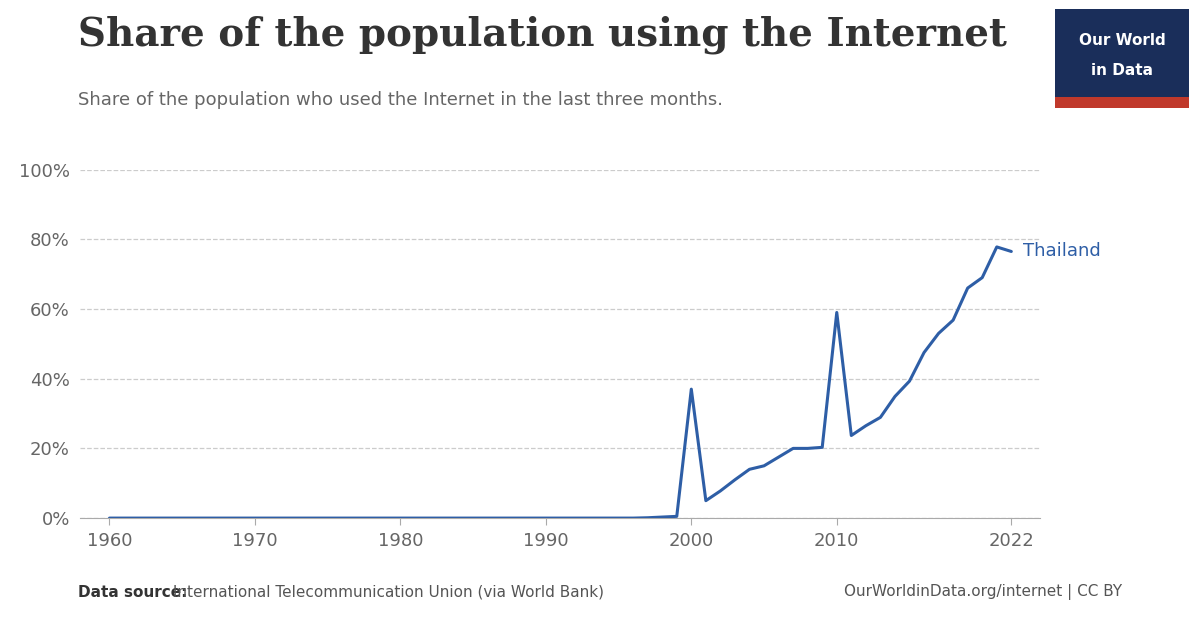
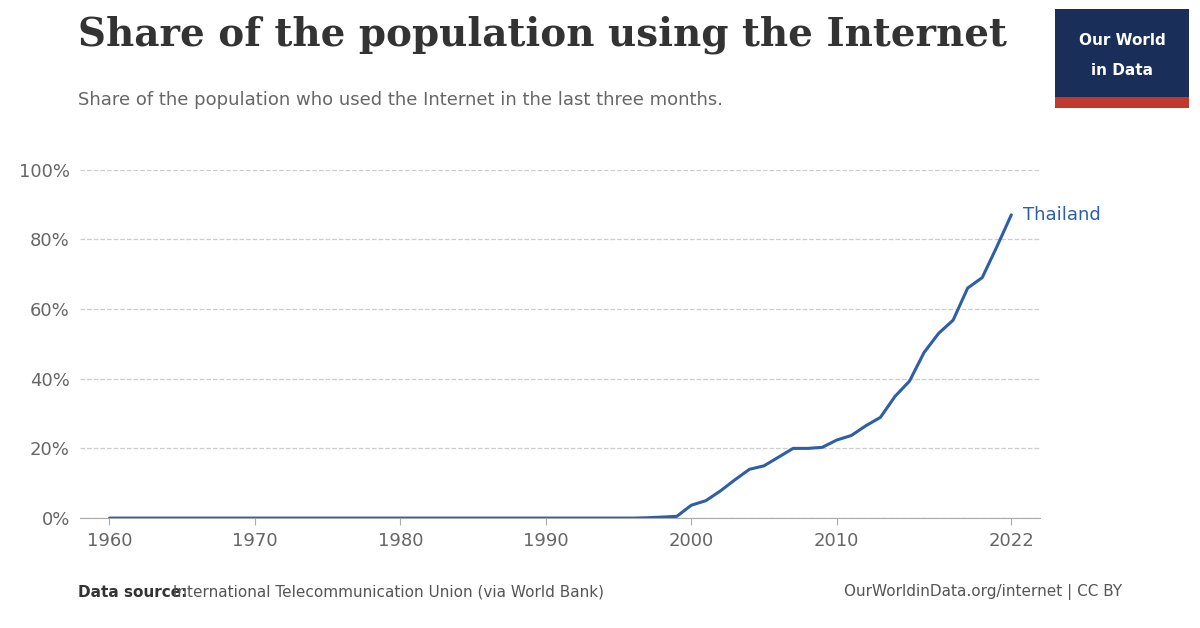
2000: 37.0% -> 3.7%
2010: 59.0% -> 22.4%
2022: 76.5% -> 87.0%
